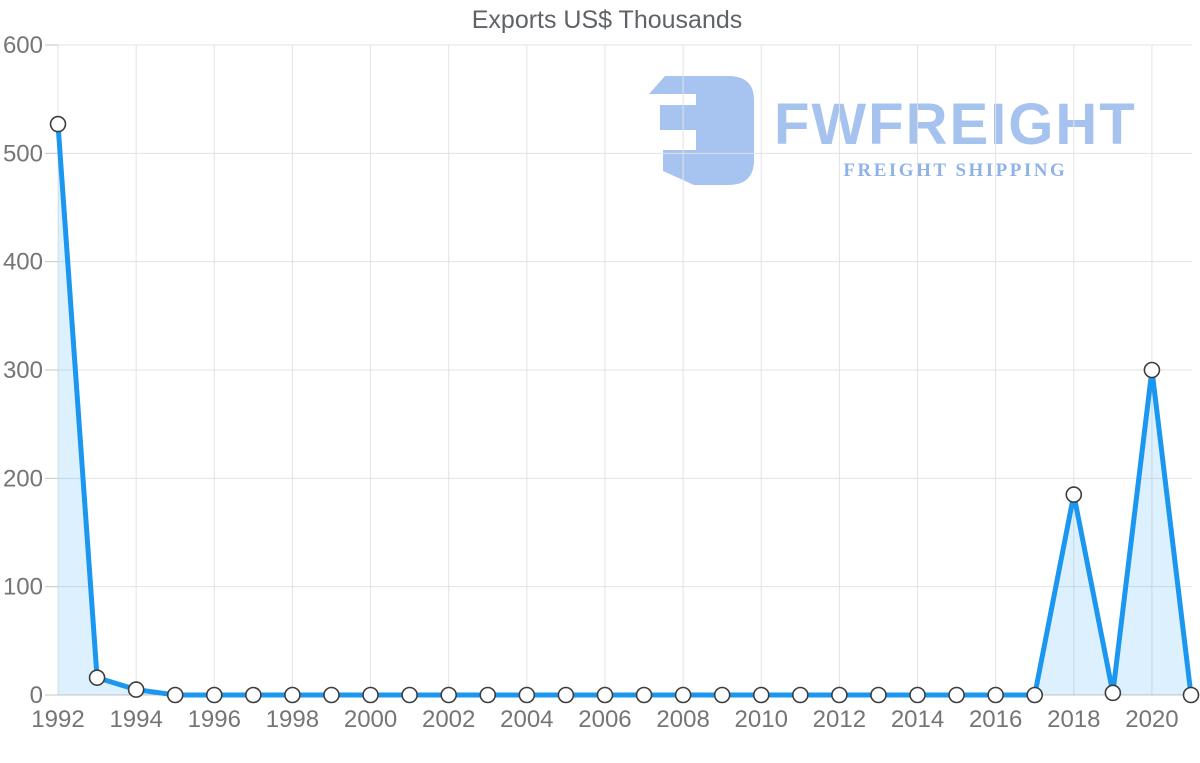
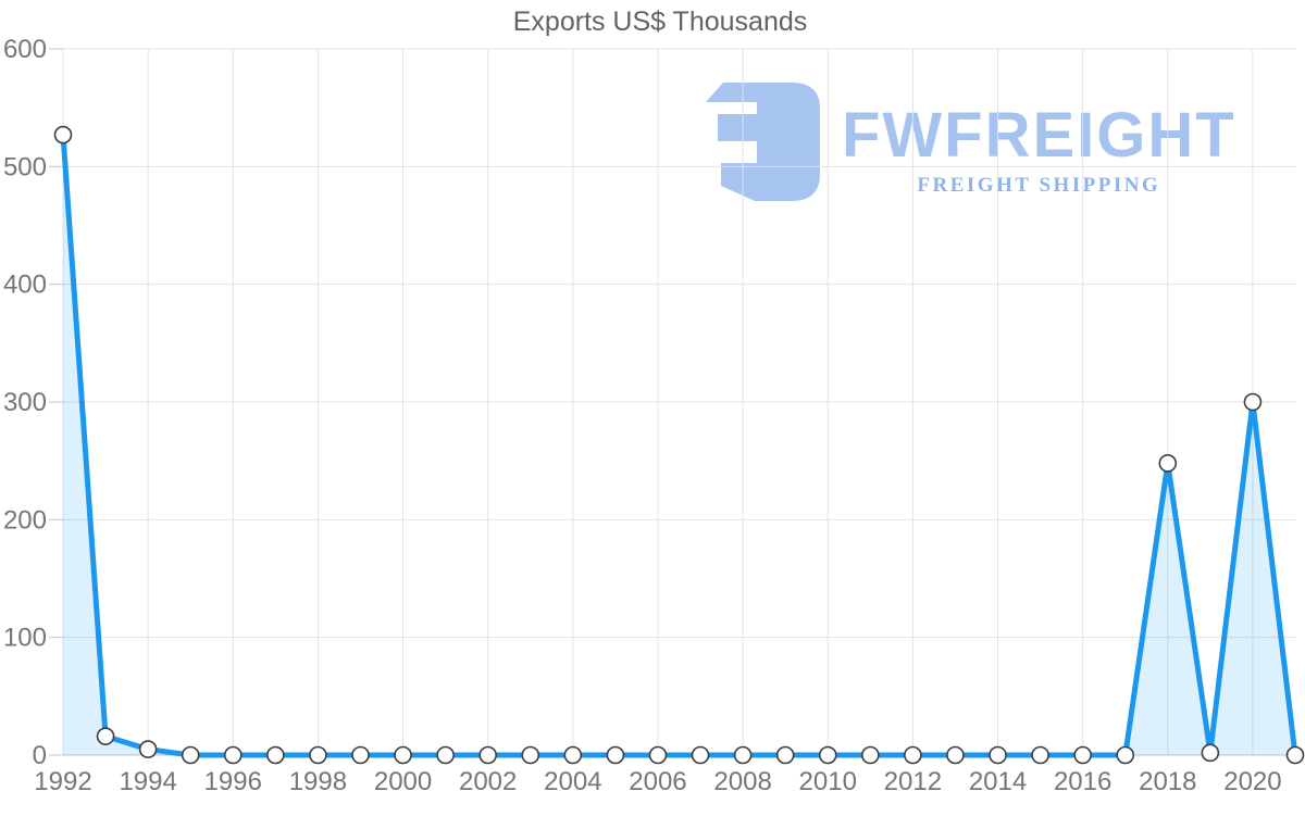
2018: 185 -> 248
